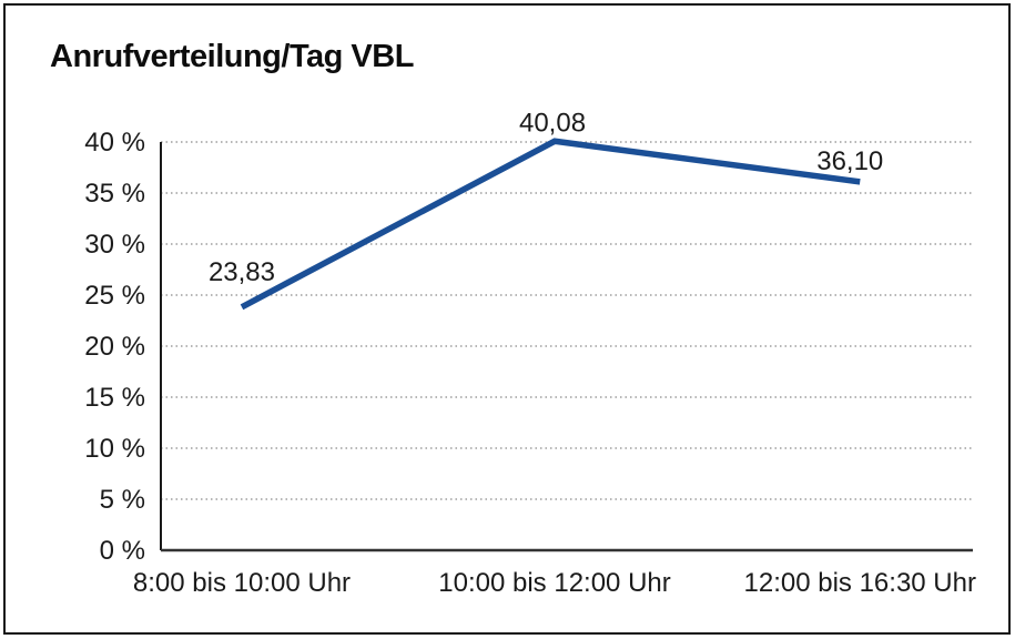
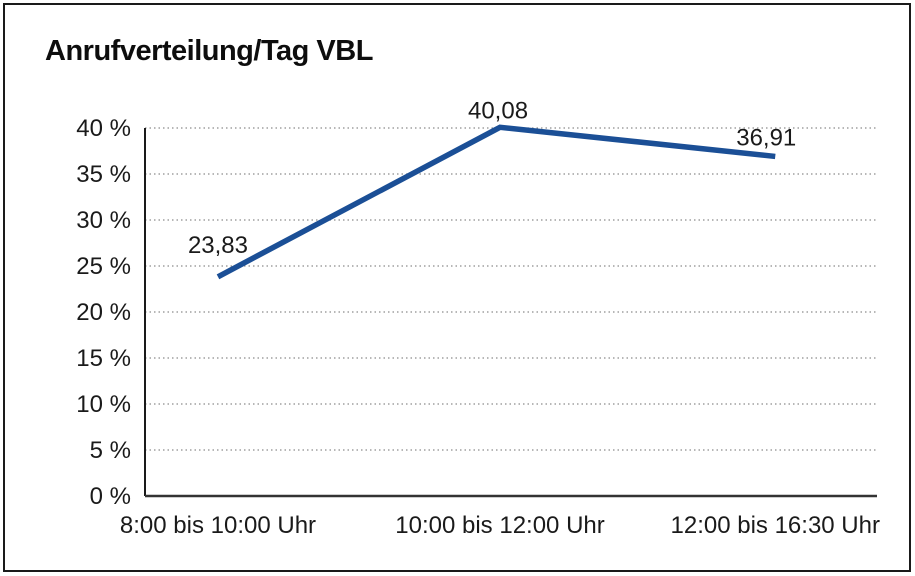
12:00 bis 16:30 Uhr: 36,10 -> 36,91
